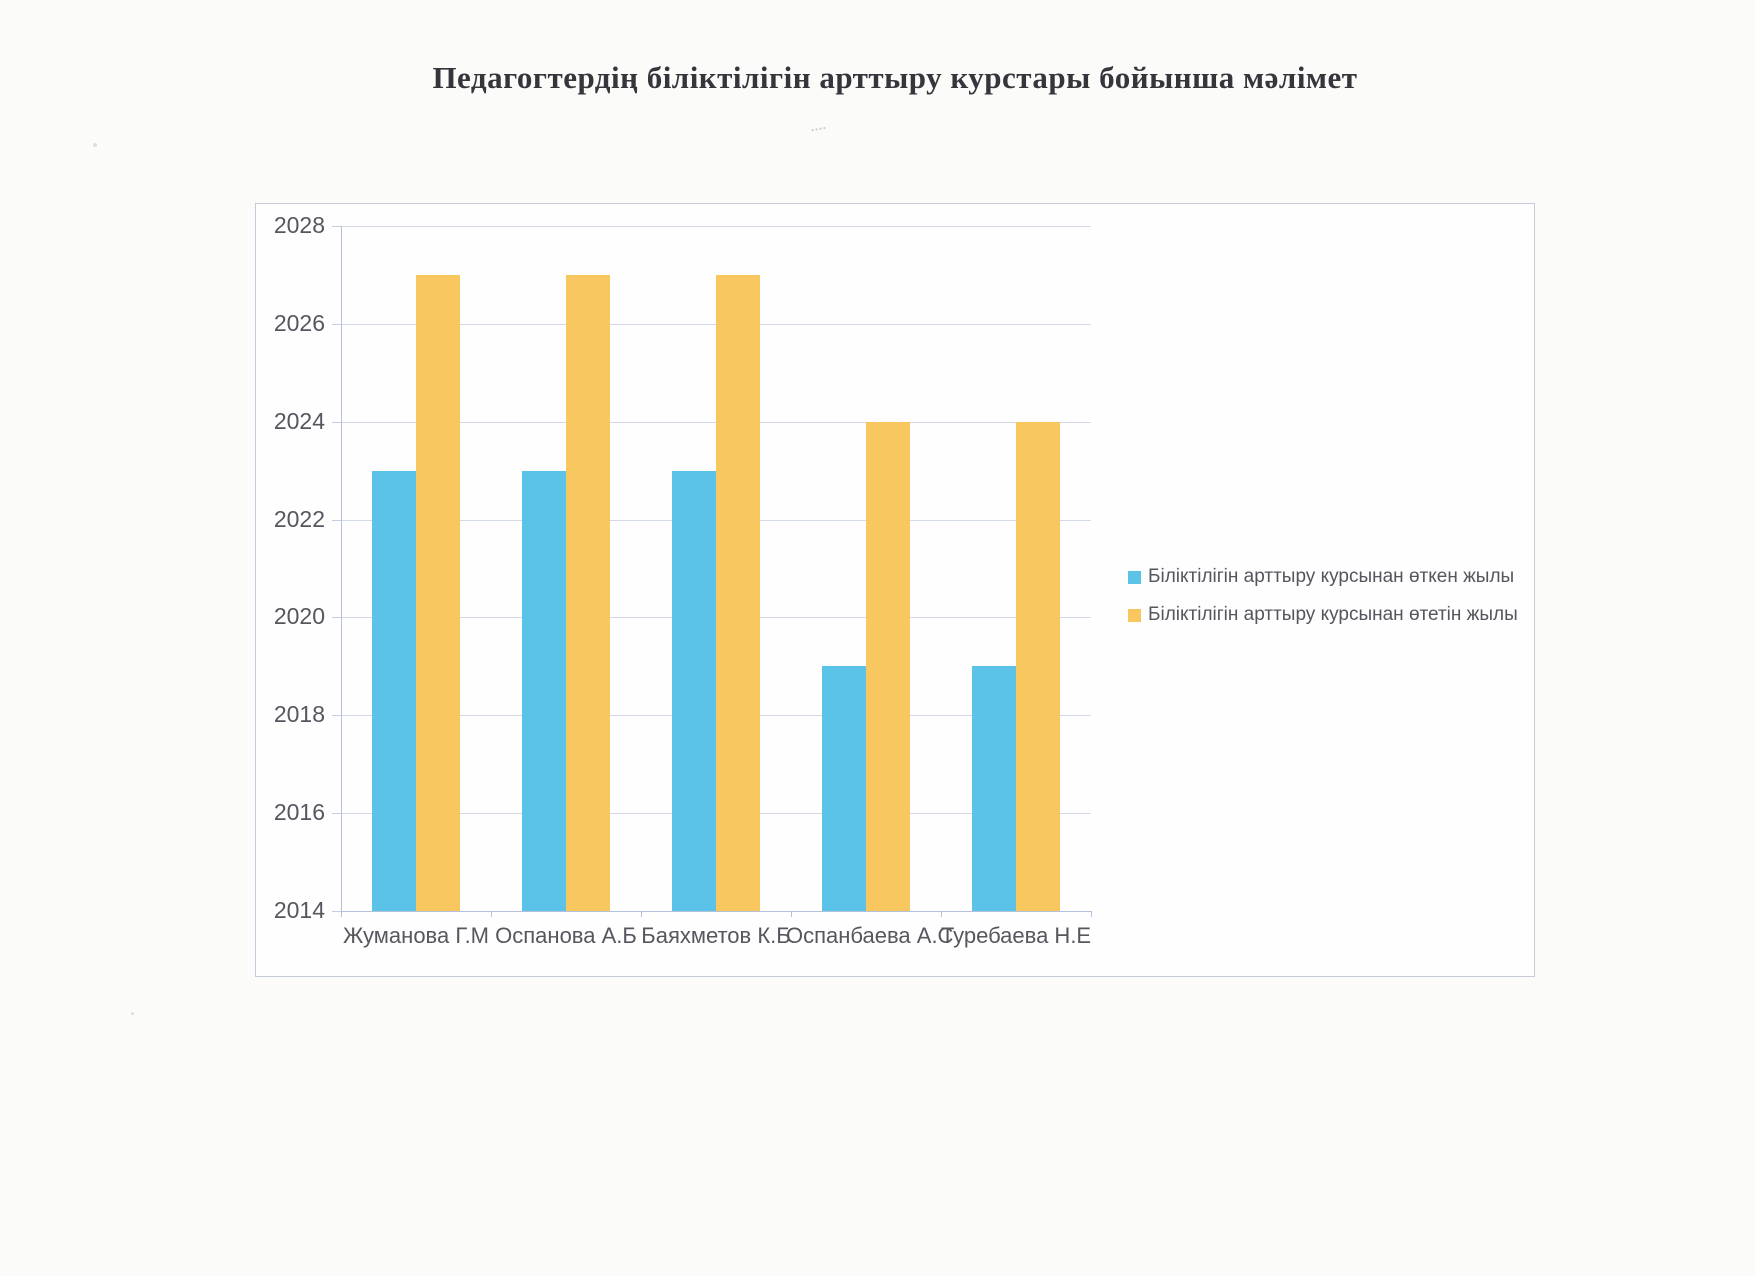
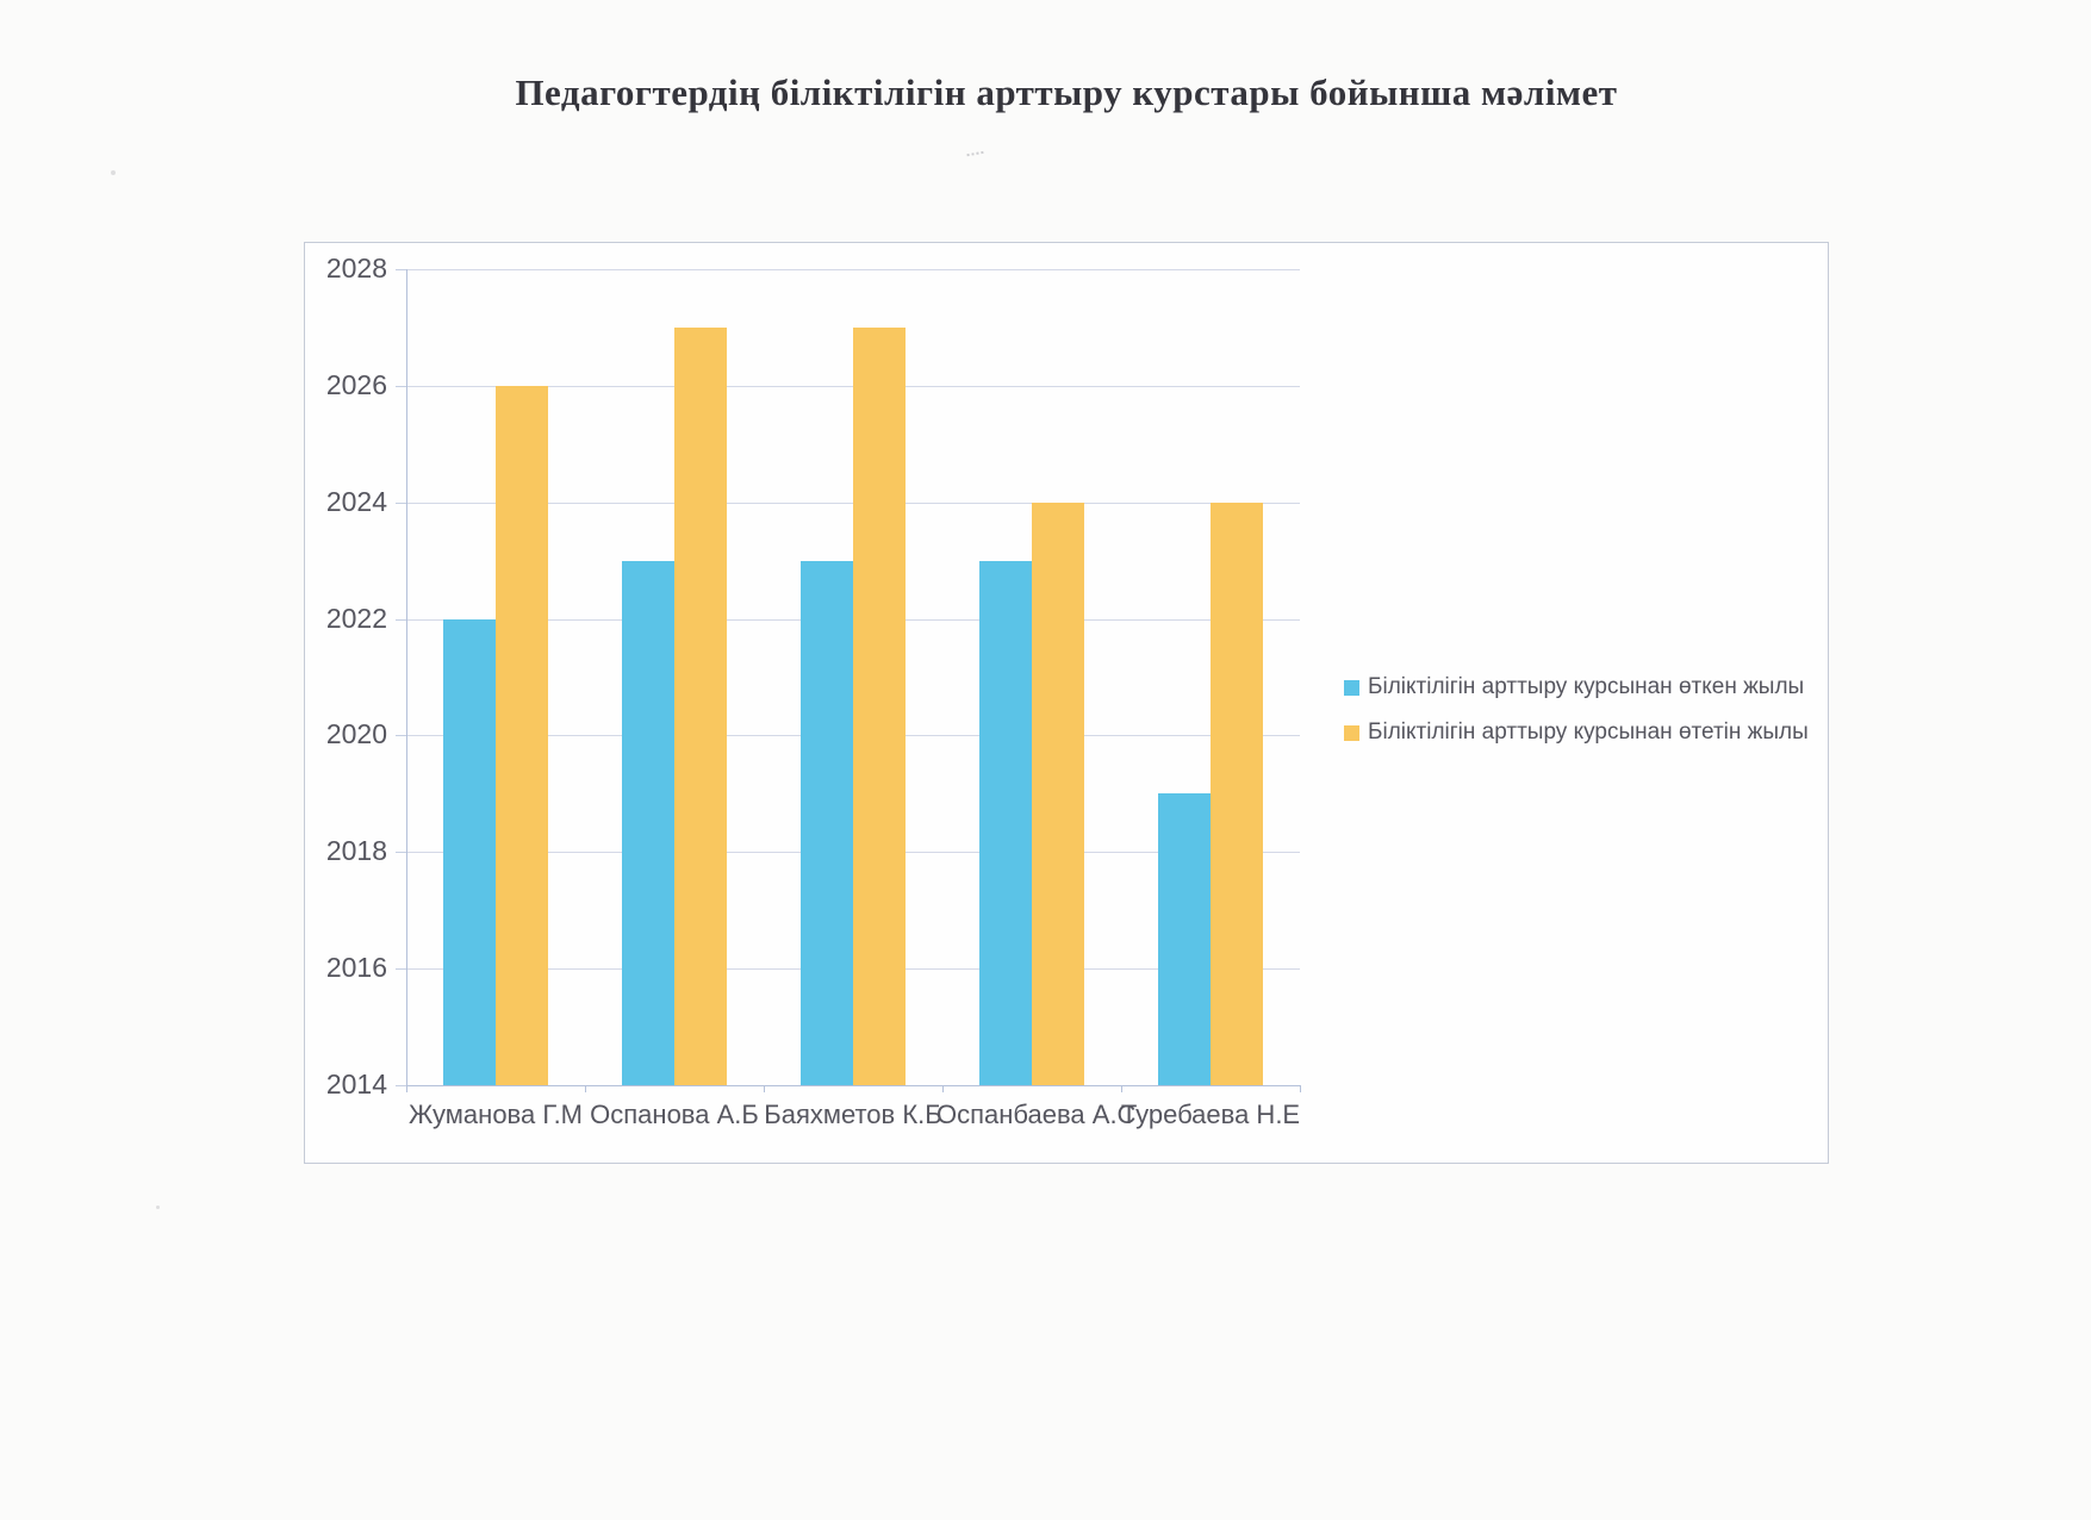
Біліктілігін арттыру курсынан өткен жылы/Жуманова Г.М: 2023 -> 2022
Біліктілігін арттыру курсынан өтетін жылы/Жуманова Г.М: 2027 -> 2026
Біліктілігін арттыру курсынан өткен жылы/Оспанбаева А.С: 2019 -> 2023
